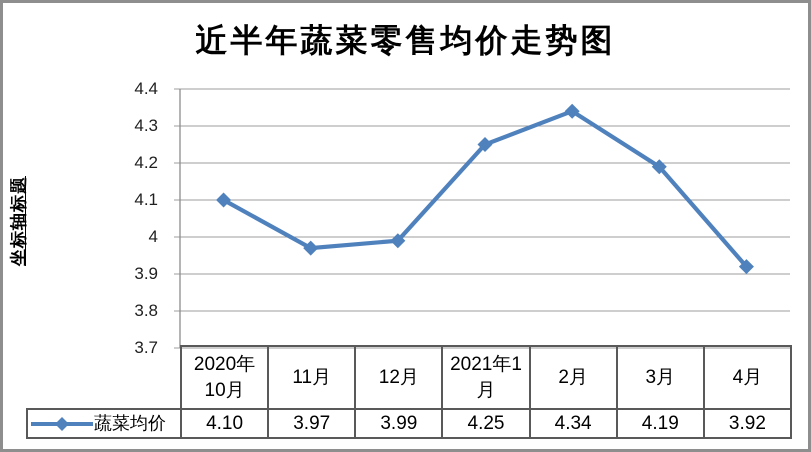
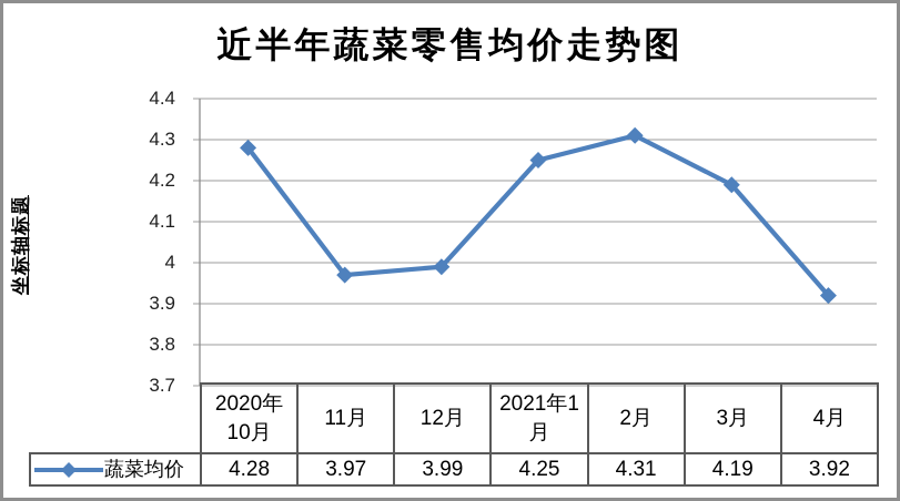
2020年10月: 4.10 -> 4.28
2月: 4.34 -> 4.31
